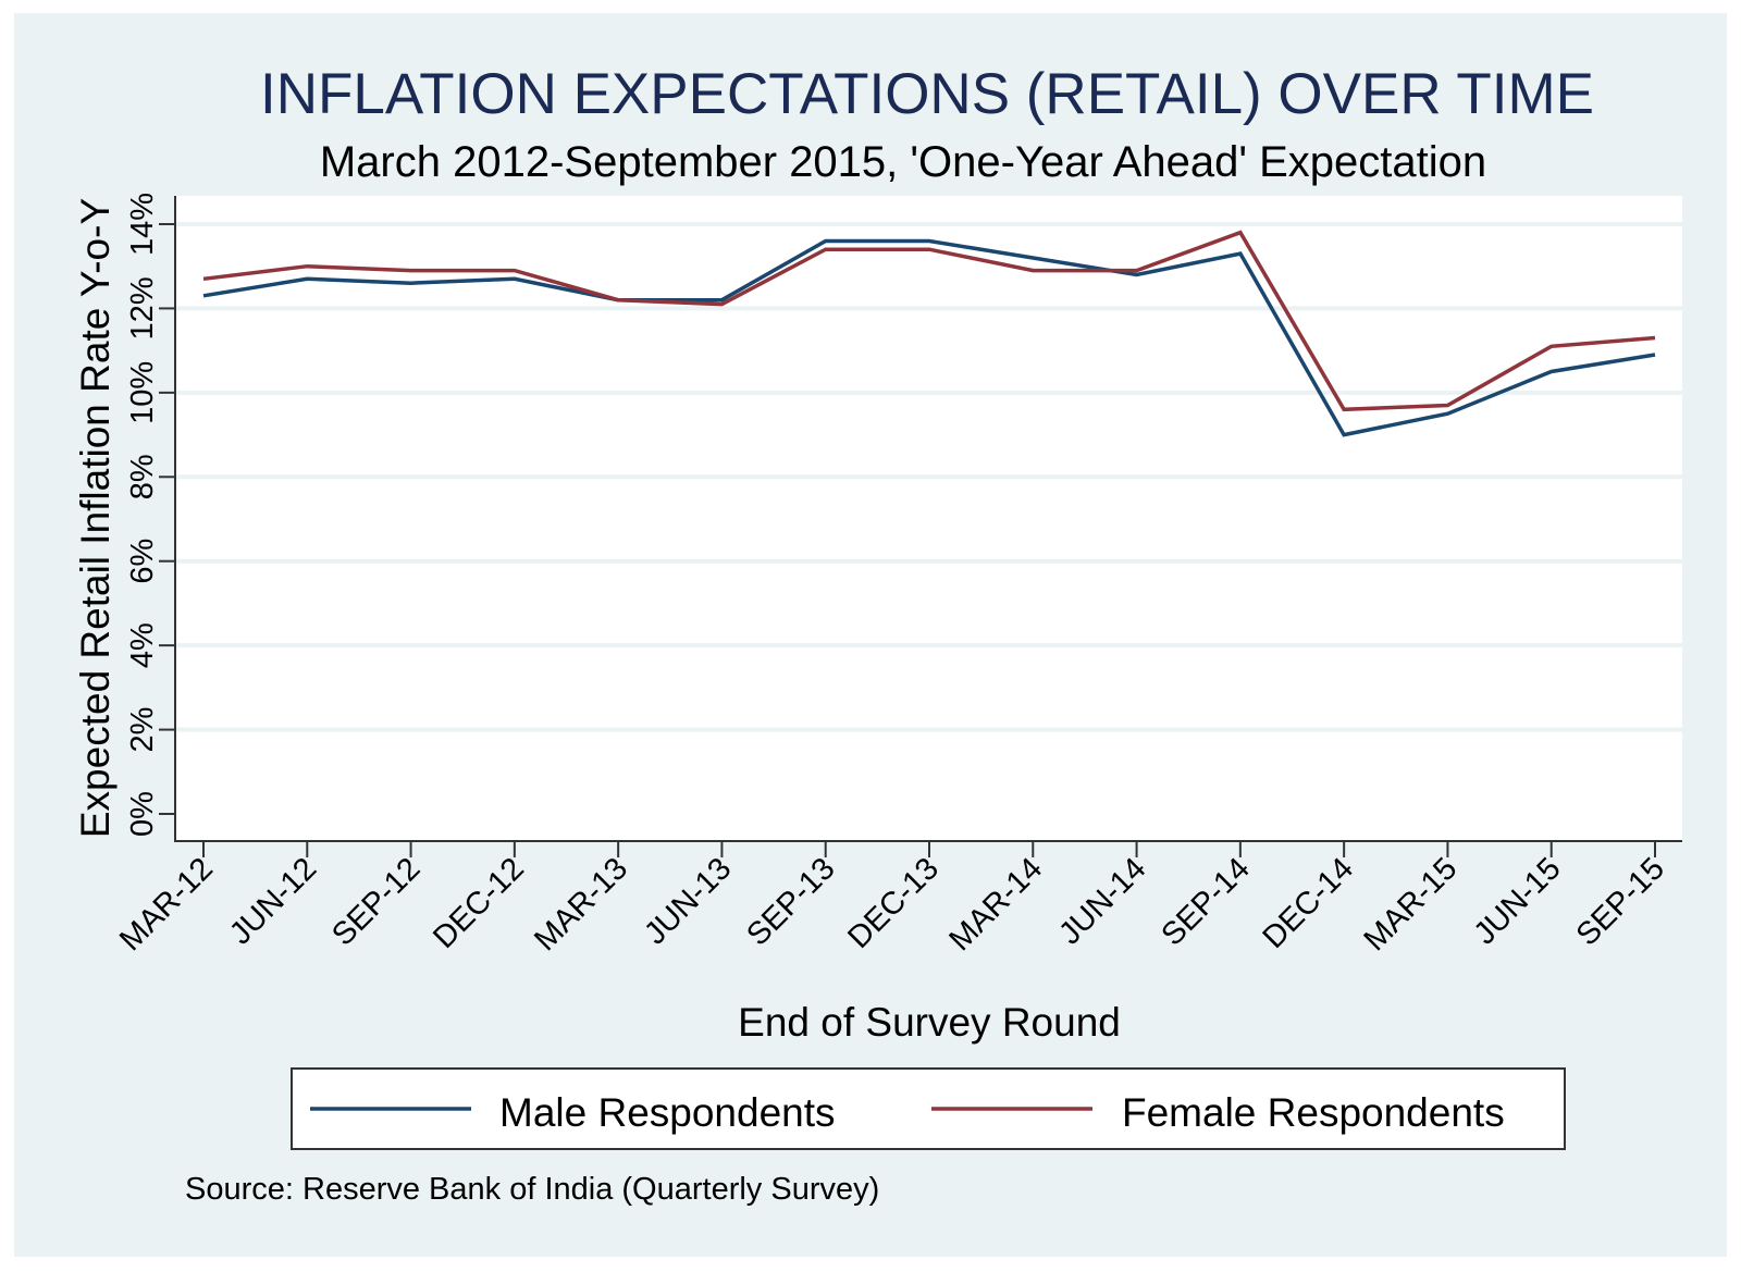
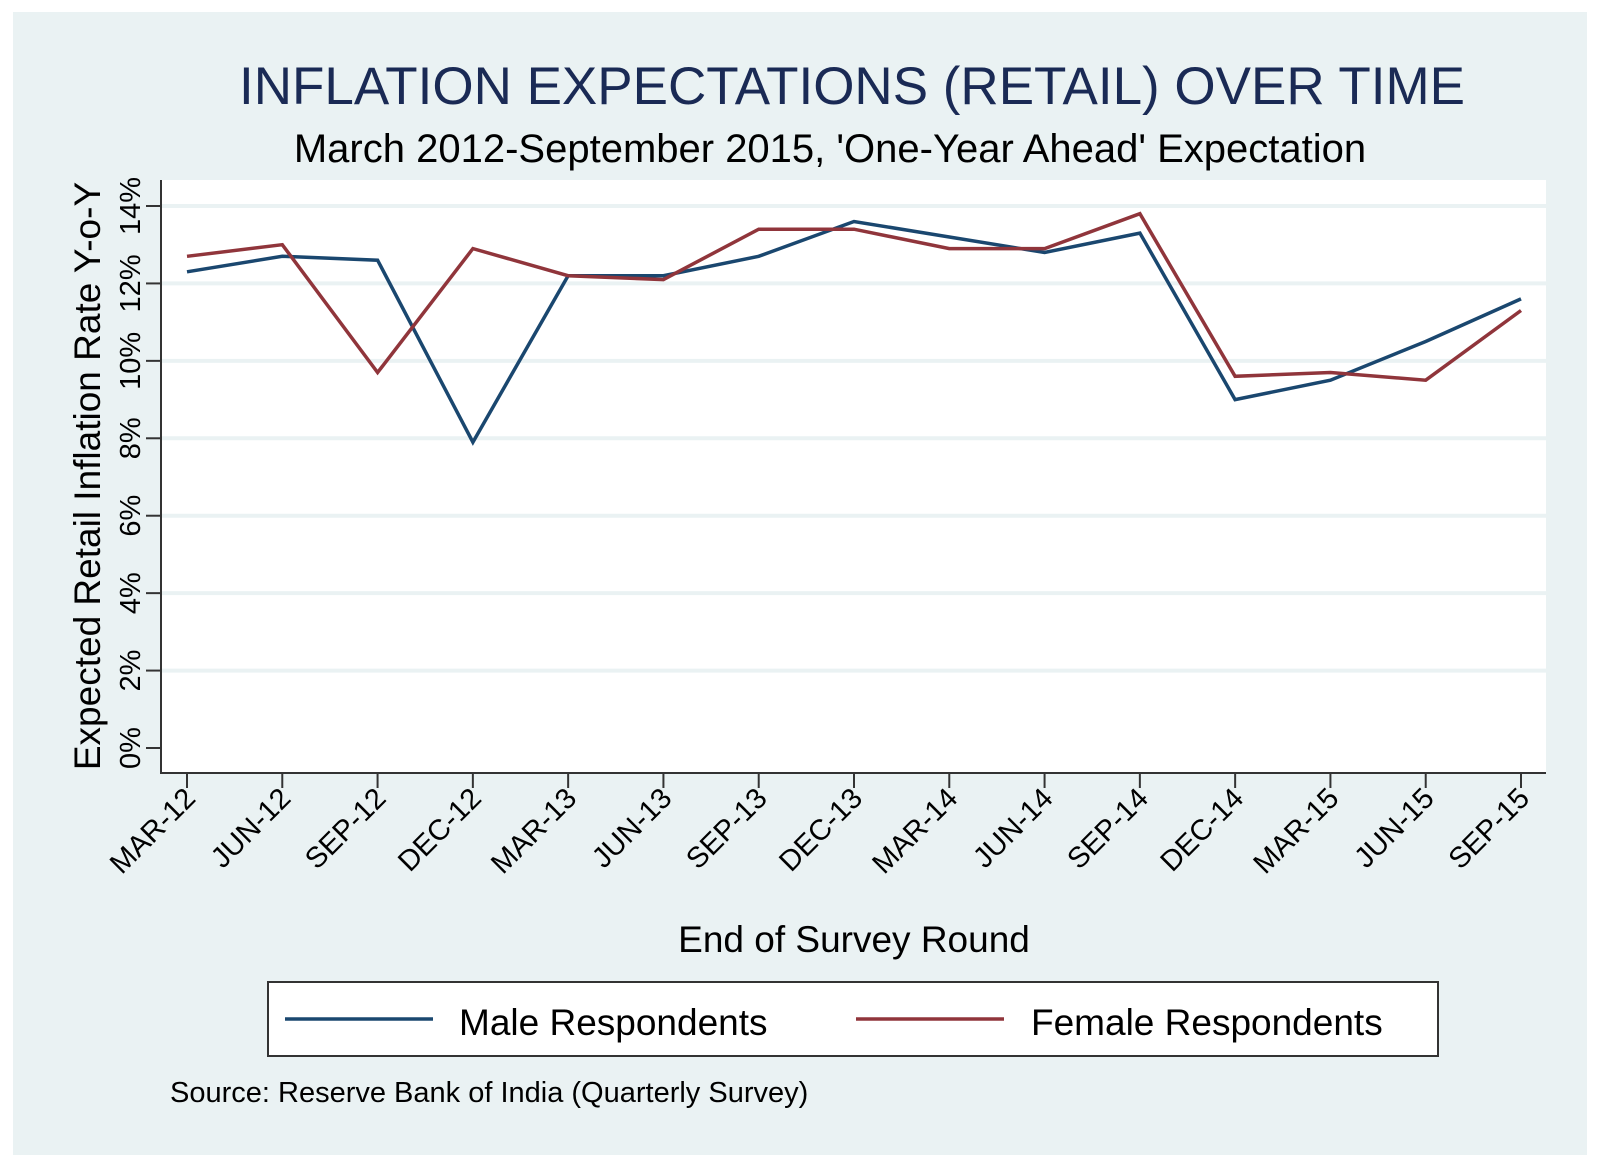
Female Respondents/SEP-12: 12.9% -> 9.7%
Male Respondents/DEC-12: 12.7% -> 7.9%
Male Respondents/SEP-13: 13.6% -> 12.7%
Female Respondents/JUN-15: 11.1% -> 9.5%
Male Respondents/SEP-15: 10.9% -> 11.6%
